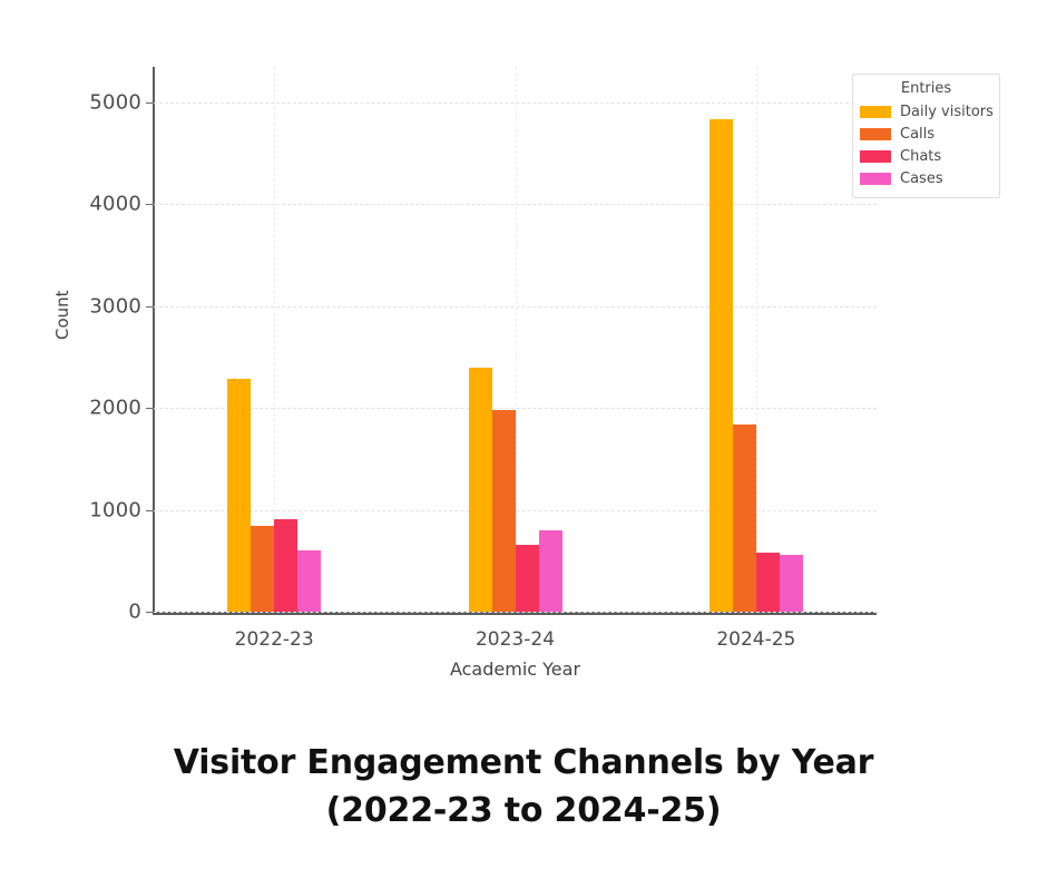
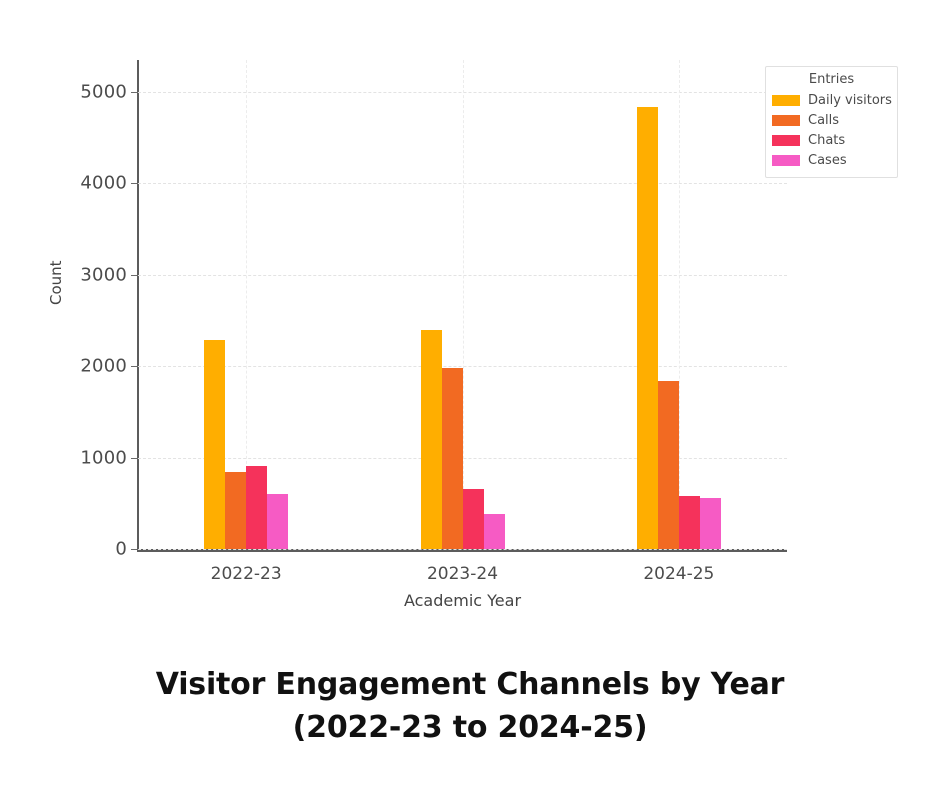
Cases/2023-24: 800 -> 400
